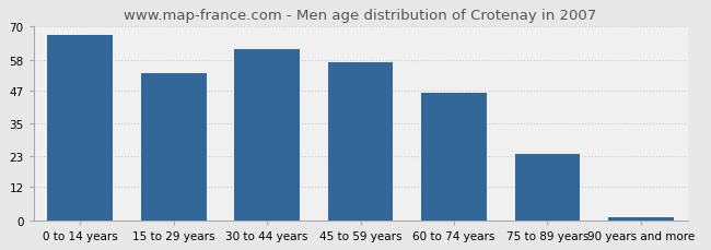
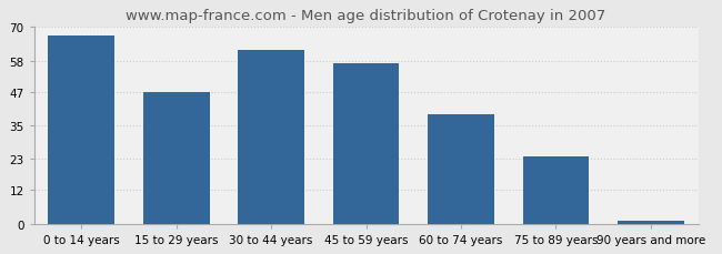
15 to 29 years: 53 -> 47
60 to 74 years: 46 -> 39
